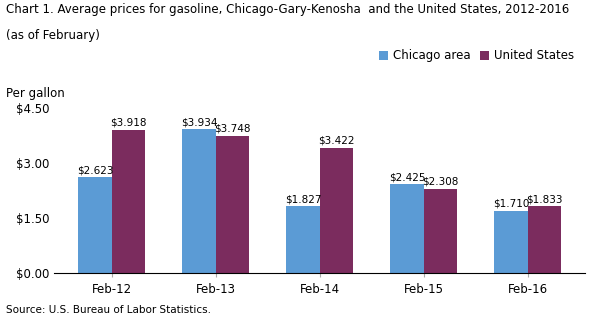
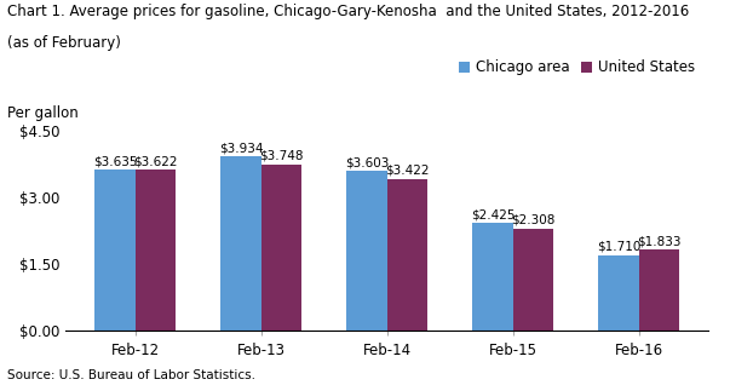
Chicago area/Feb-12: $2.623 -> $3.635
United States/Feb-12: $3.918 -> $3.622
Chicago area/Feb-14: $1.827 -> $3.603
